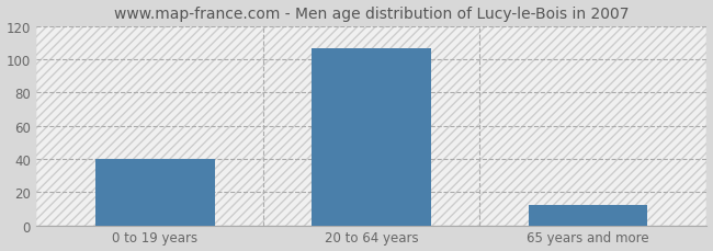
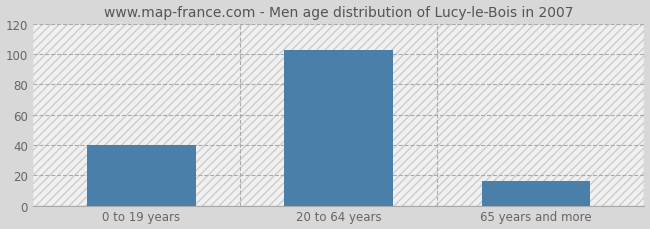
20 to 64 years: 107 -> 103
65 years and more: 12 -> 16
